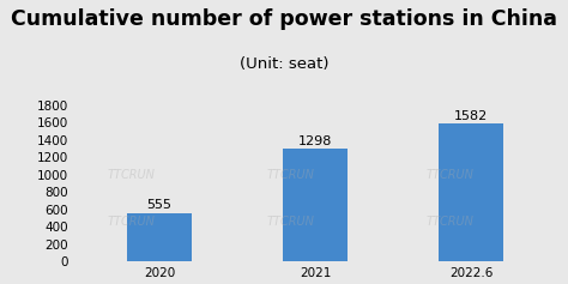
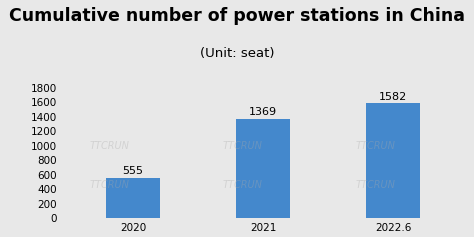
2021: 1298 -> 1369
